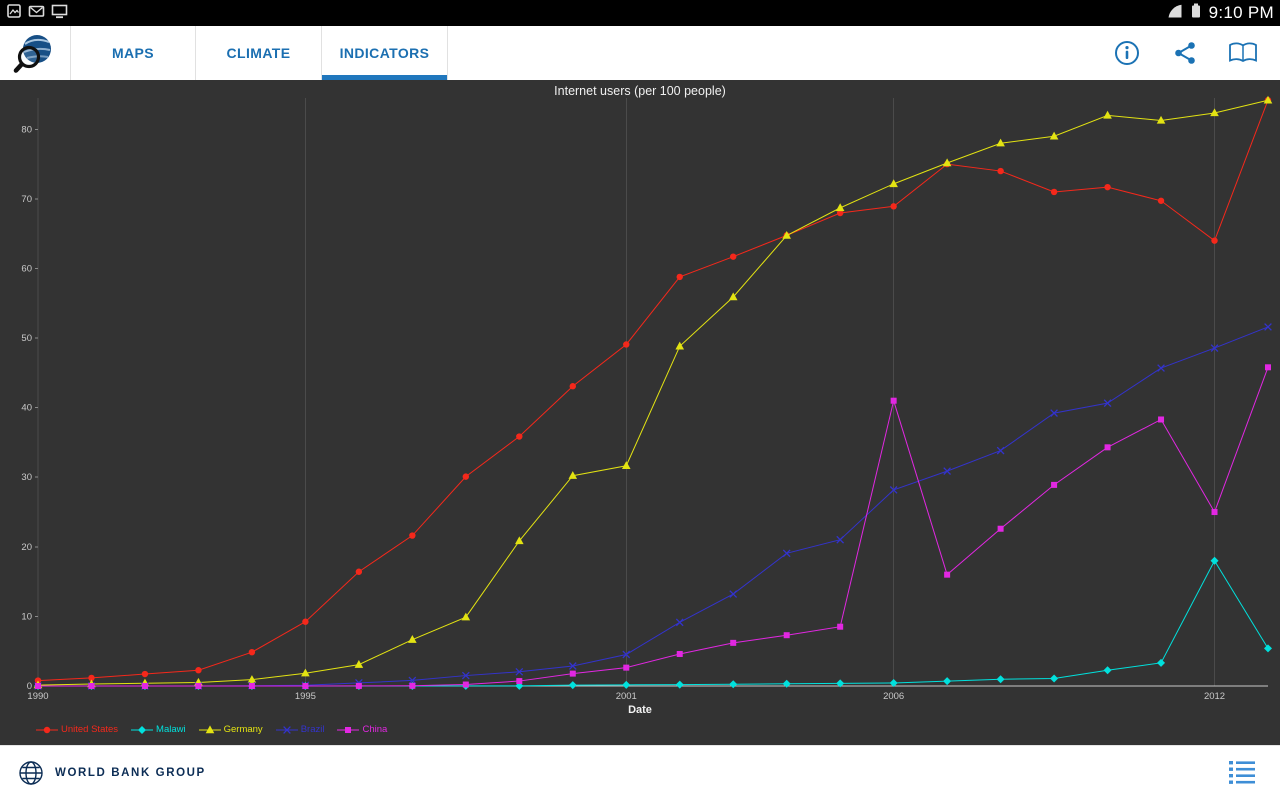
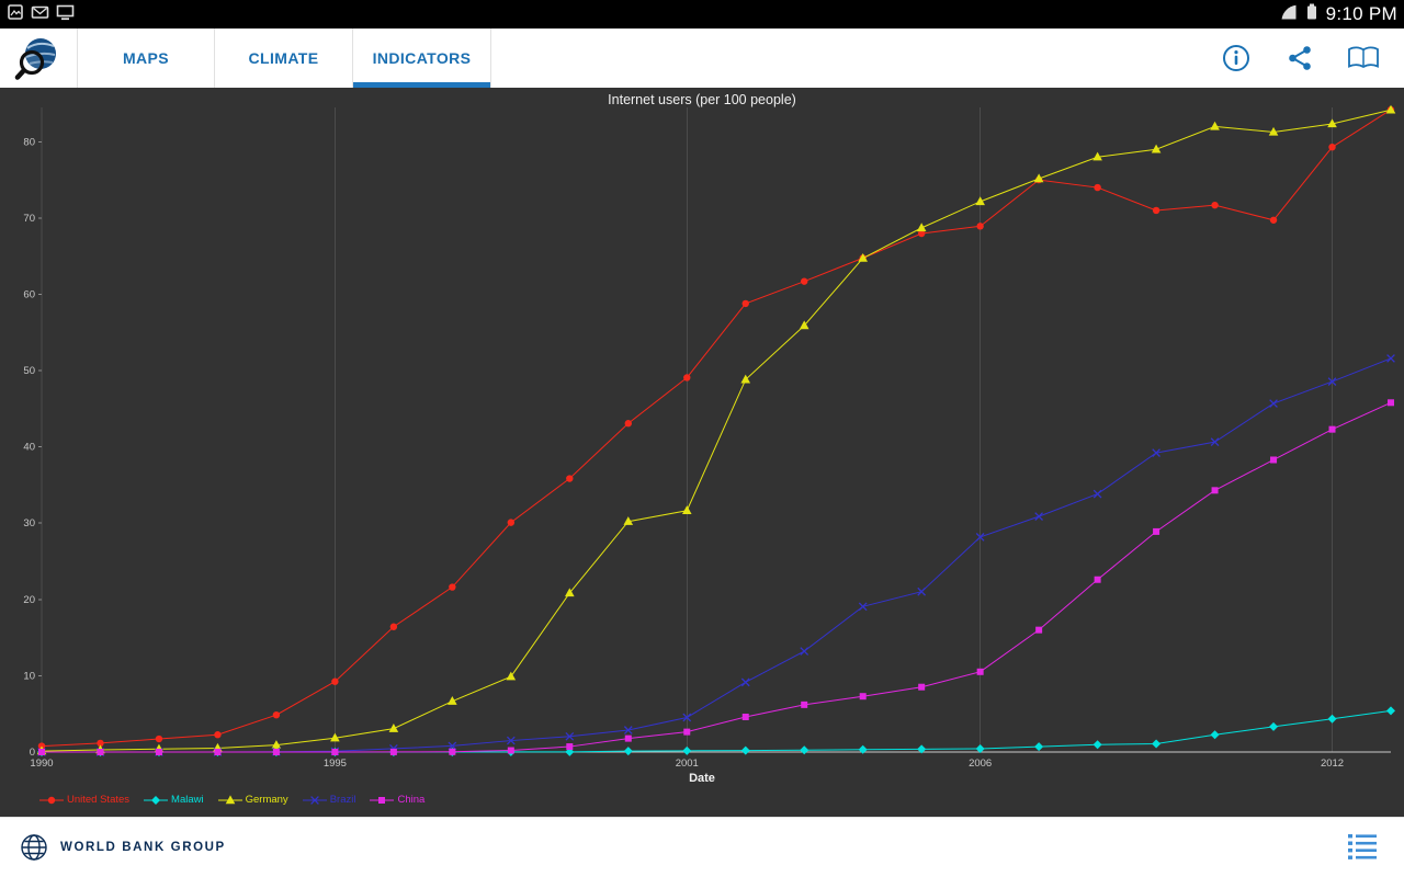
China/2006: 41 -> 11
United States/2012: 64 -> 79
Malawi/2012: 18 -> 4
China/2012: 25 -> 42
